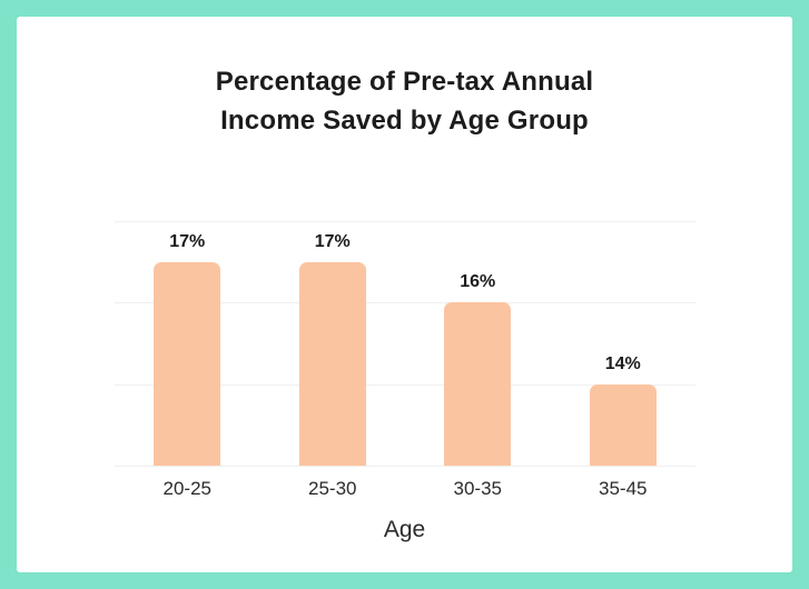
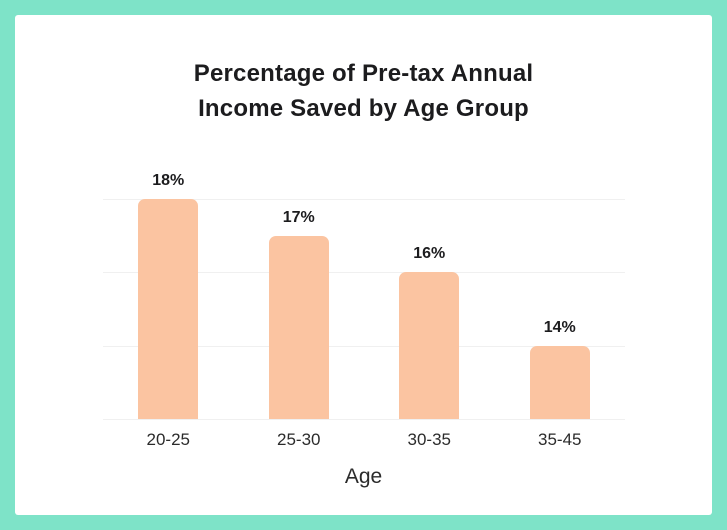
20-25: 17% -> 18%
